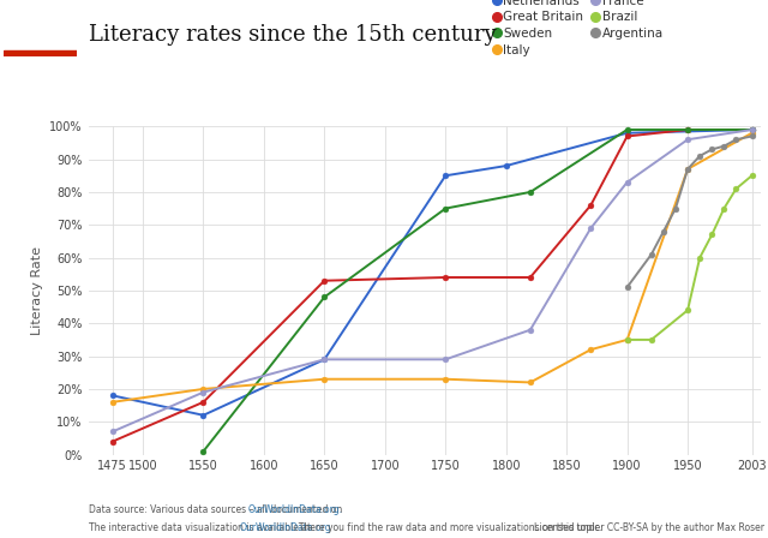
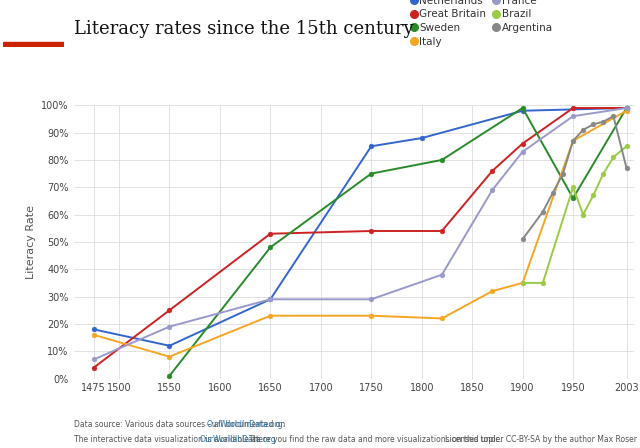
Great Britain/1550: 16% -> 25%
Italy/1550: 20% -> 8%
Great Britain/1900: 97% -> 86%
Sweden/1950: 99% -> 66%
Brazil/1950: 44% -> 70%
Argentina/2003: 97% -> 77%
